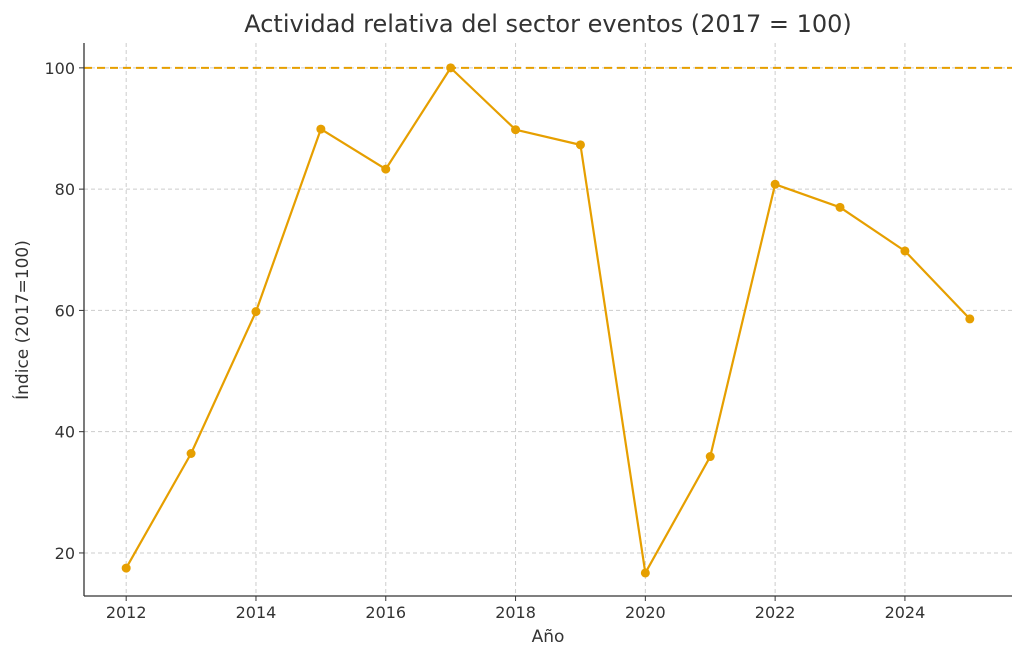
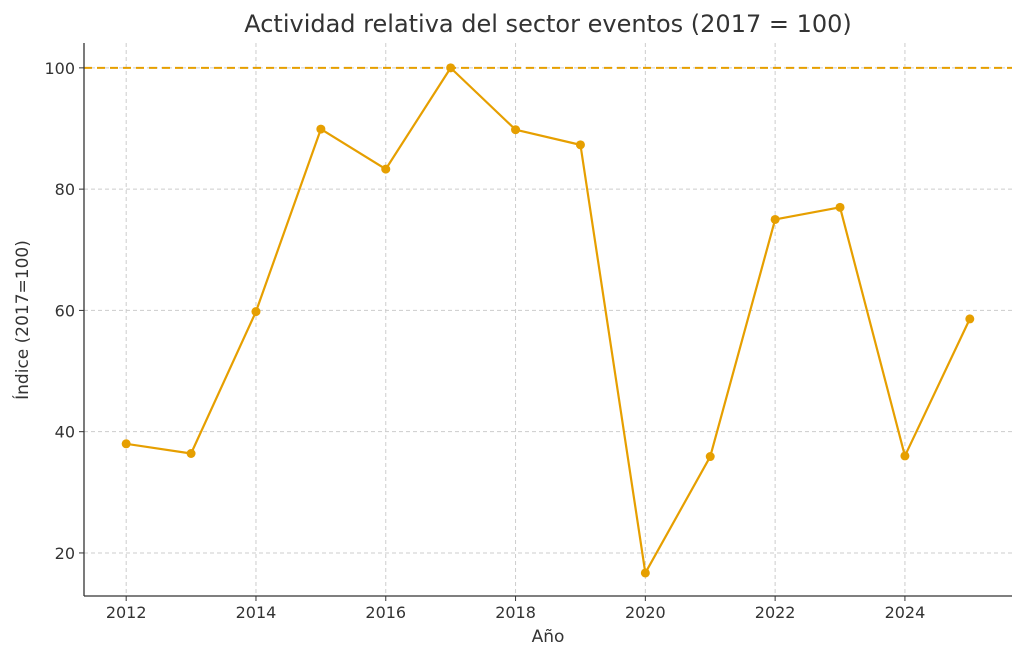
2012: 18 -> 38
2022: 81 -> 75
2024: 70 -> 36
